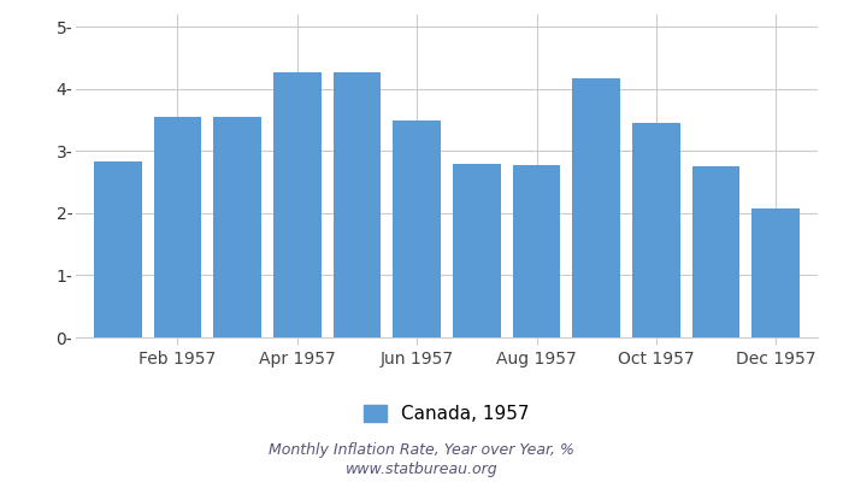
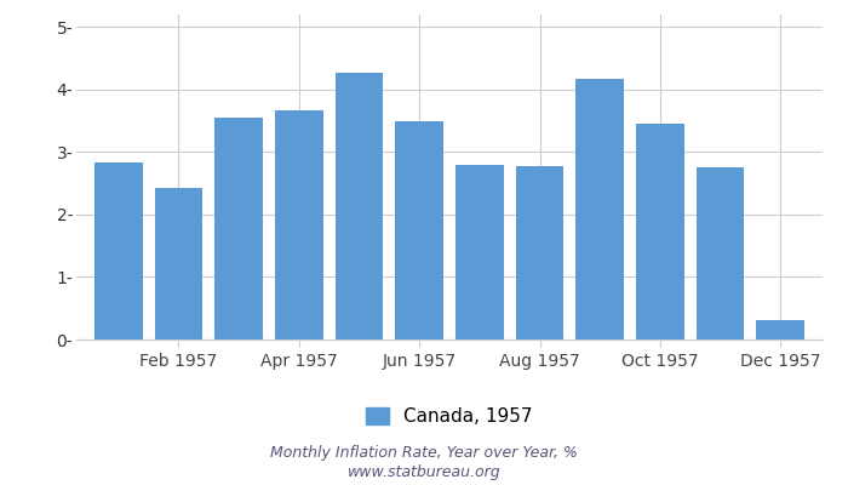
Feb 1957: 3.56- -> 2.42-
Apr 1957: 4.26- -> 3.66-
Dec 1957: 2.07- -> 0.32-
